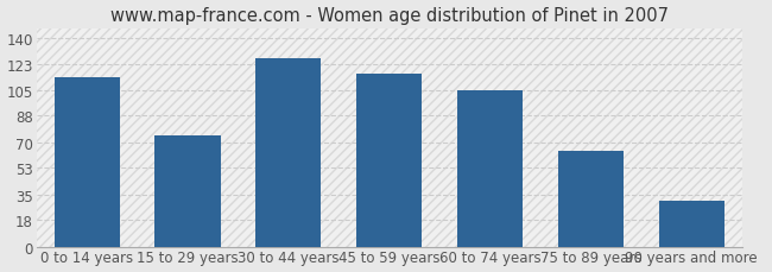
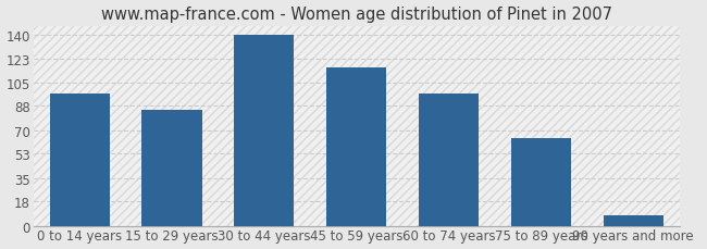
0 to 14 years: 114 -> 97
15 to 29 years: 75 -> 85
30 to 44 years: 127 -> 140
60 to 74 years: 105 -> 97
90 years and more: 31 -> 8
